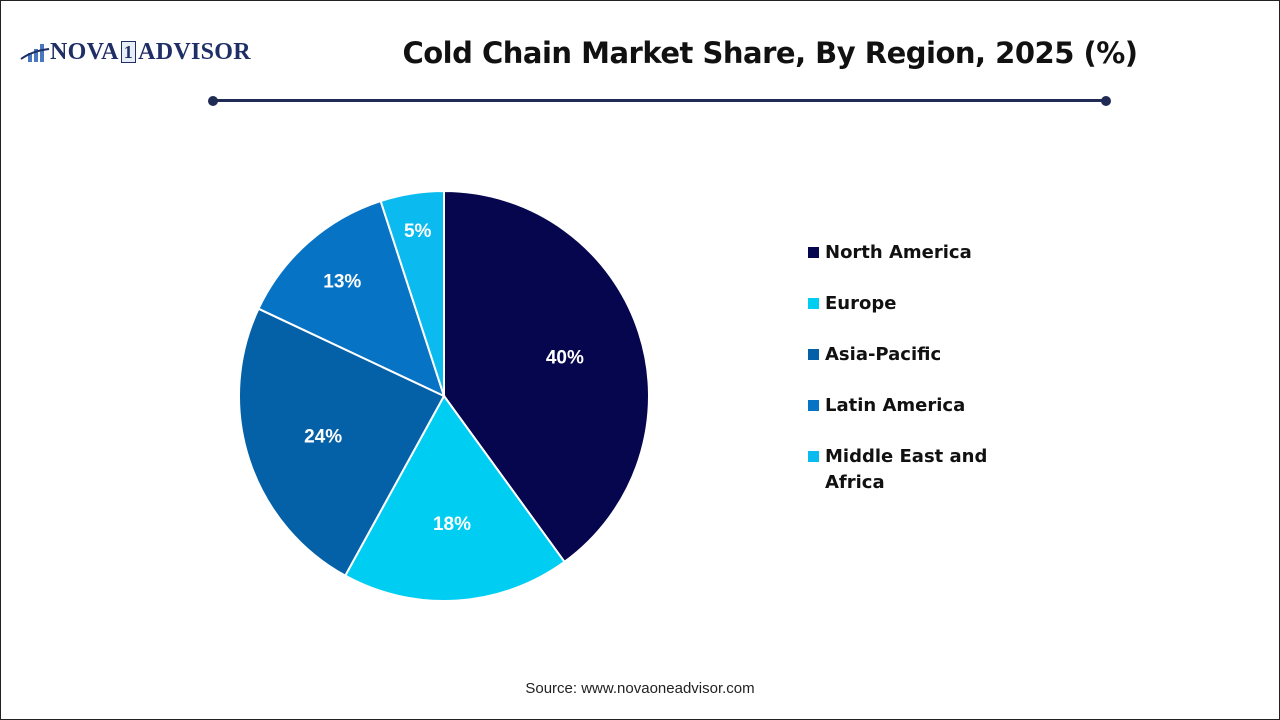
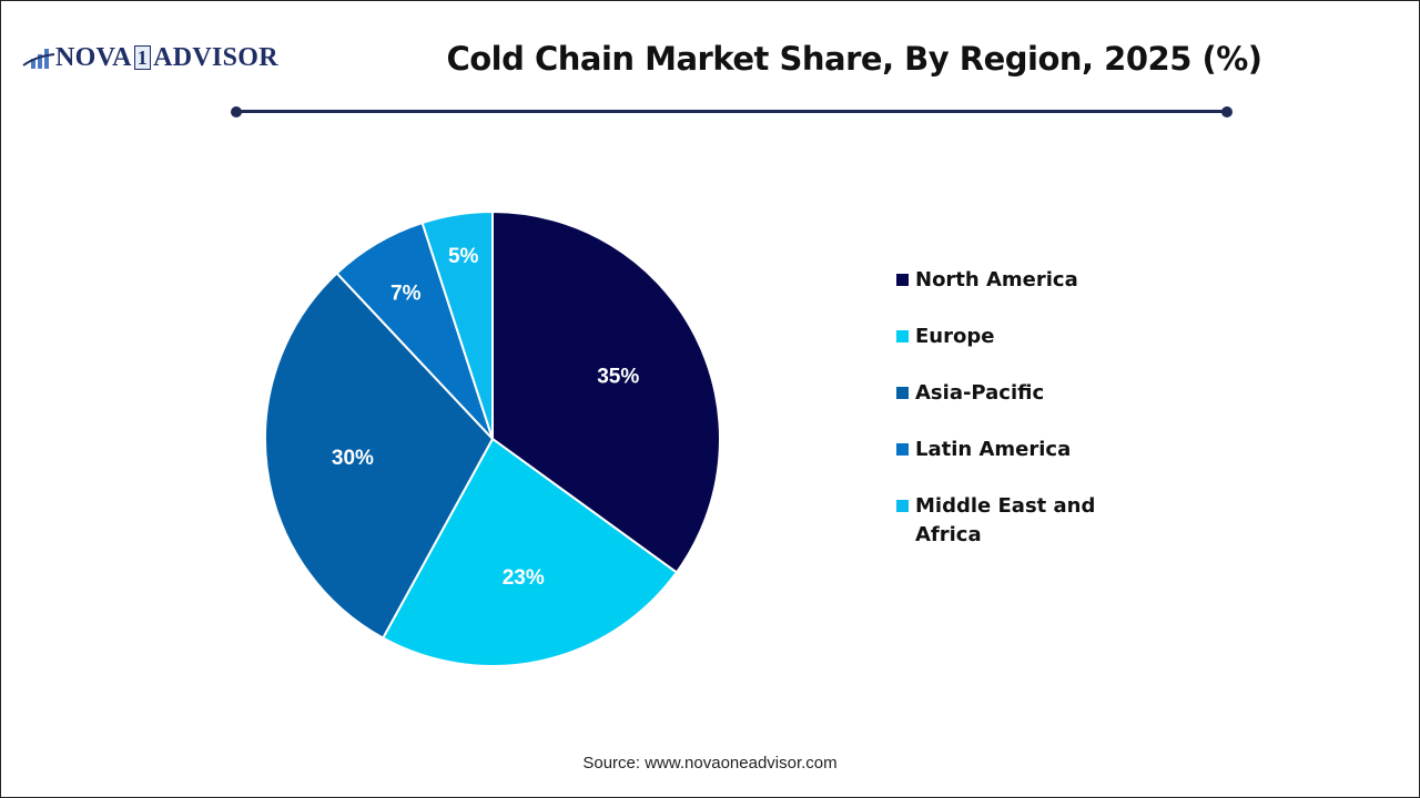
North America: 40% -> 35%
Europe: 18% -> 23%
Asia-Pacific: 24% -> 30%
Latin America: 13% -> 7%
